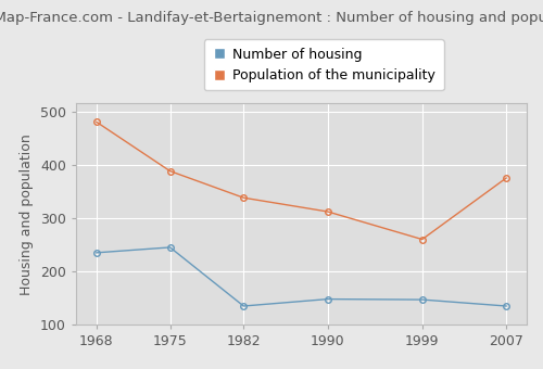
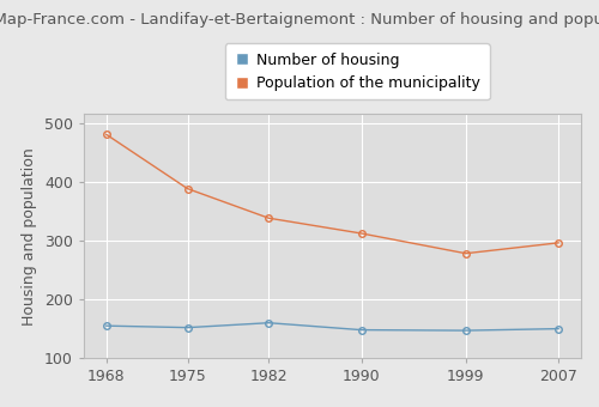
Number of housing/1968: 235 -> 155
Number of housing/1975: 245 -> 152
Number of housing/1982: 135 -> 160
Population of the municipality/1999: 260 -> 278
Number of housing/2007: 135 -> 150
Population of the municipality/2007: 375 -> 296
